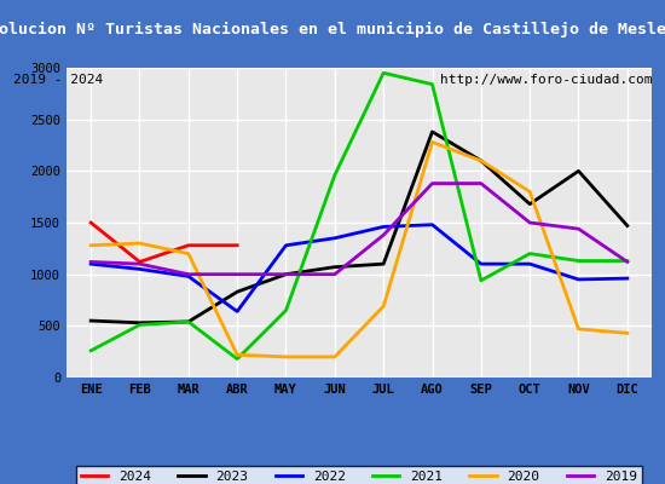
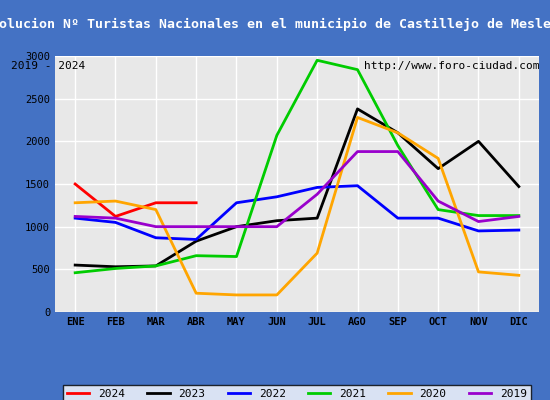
2021/ENE: 260 -> 460
2022/MAR: 980 -> 870
2022/ABR: 640 -> 850
2021/ABR: 180 -> 660
2021/JUN: 1960 -> 2070
2021/SEP: 940 -> 1950
2019/OCT: 1500 -> 1300
2019/NOV: 1440 -> 1060
